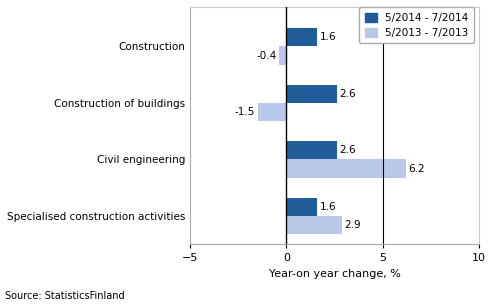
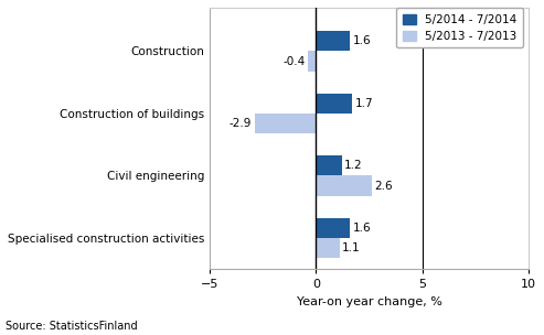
5/2014 - 7/2014/Construction of buildings: 2.6 -> 1.7
5/2013 - 7/2013/Construction of buildings: -1.5 -> -2.9
5/2014 - 7/2014/Civil engineering: 2.6 -> 1.2
5/2013 - 7/2013/Civil engineering: 6.2 -> 2.6
5/2013 - 7/2013/Specialised construction activities: 2.9 -> 1.1
